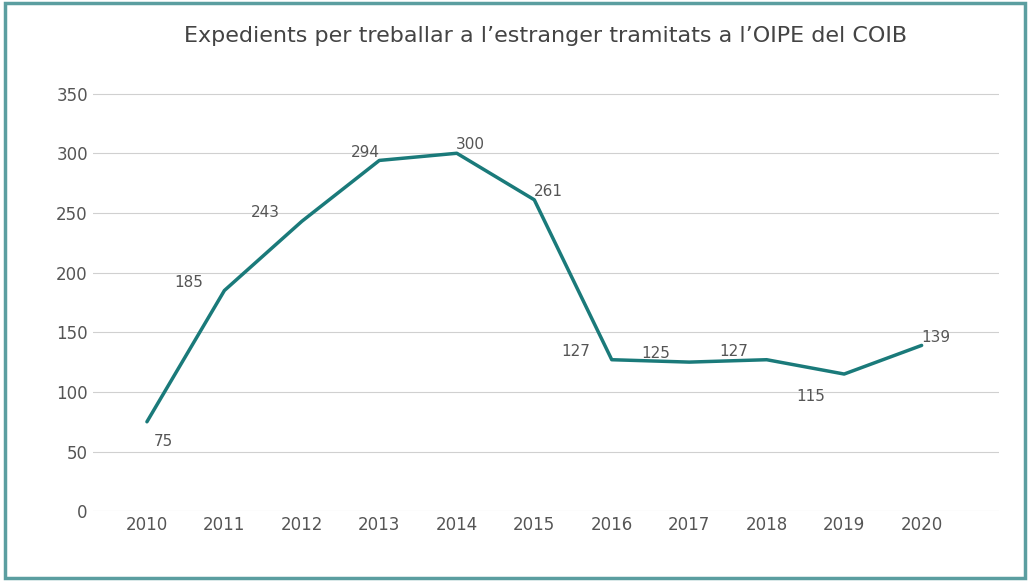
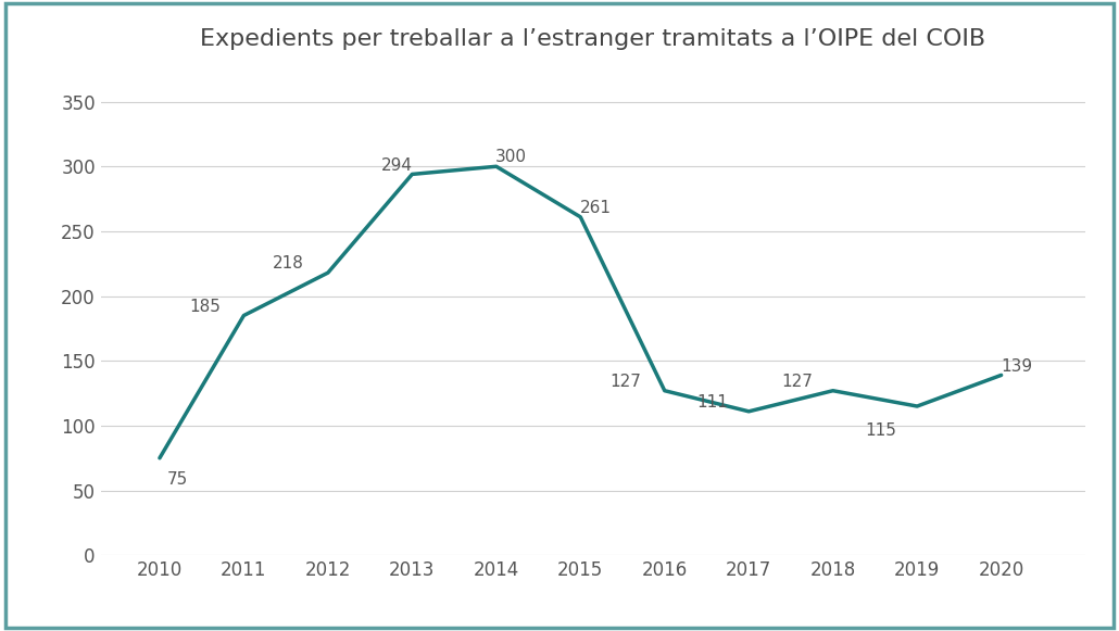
2012: 243 -> 218
2017: 125 -> 111
